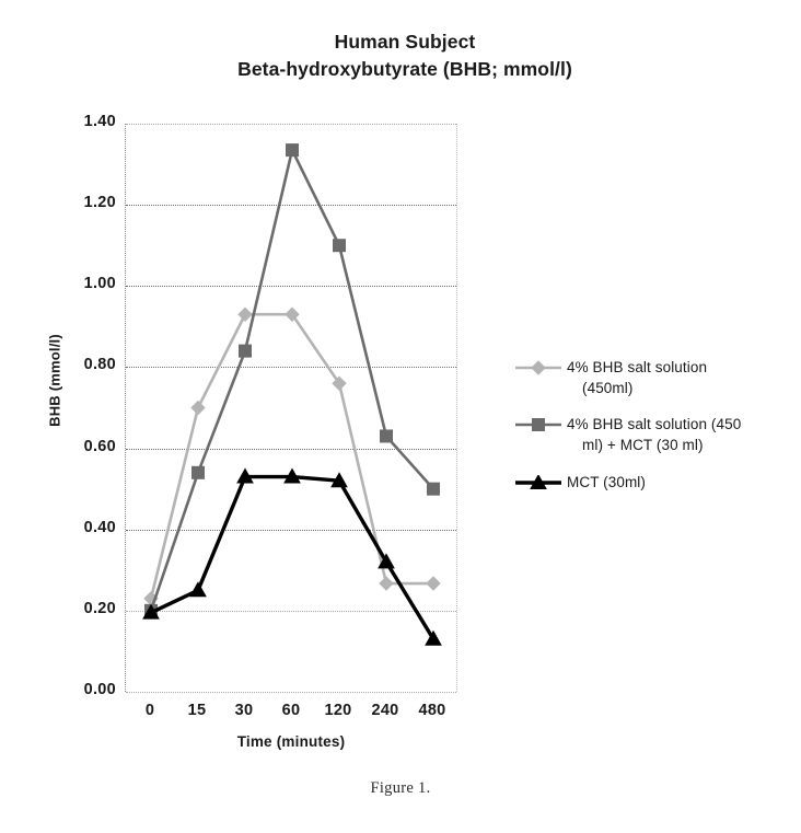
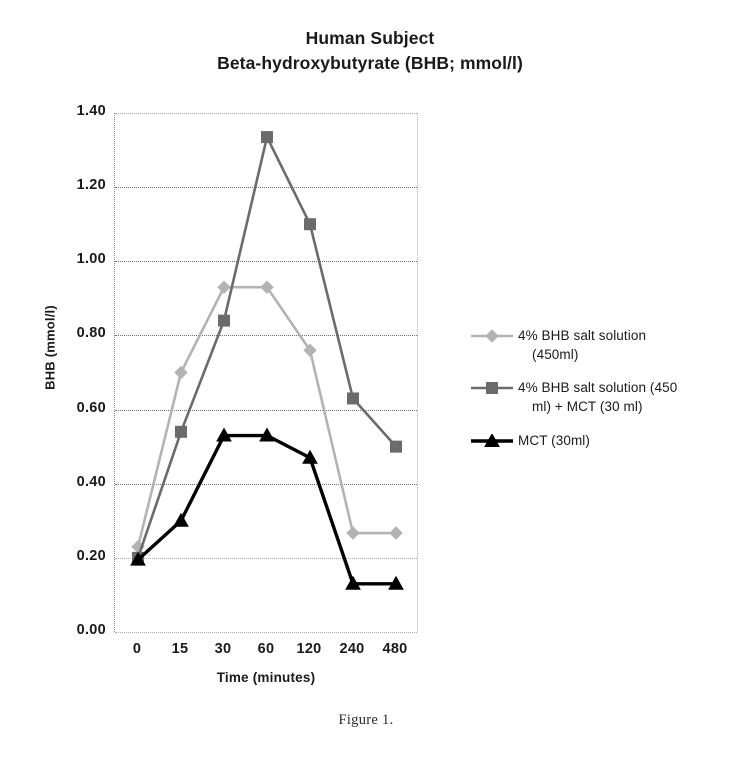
MCT (30ml)/15: 0.25 -> 0.30
MCT (30ml)/120: 0.52 -> 0.47
MCT (30ml)/240: 0.32 -> 0.13
